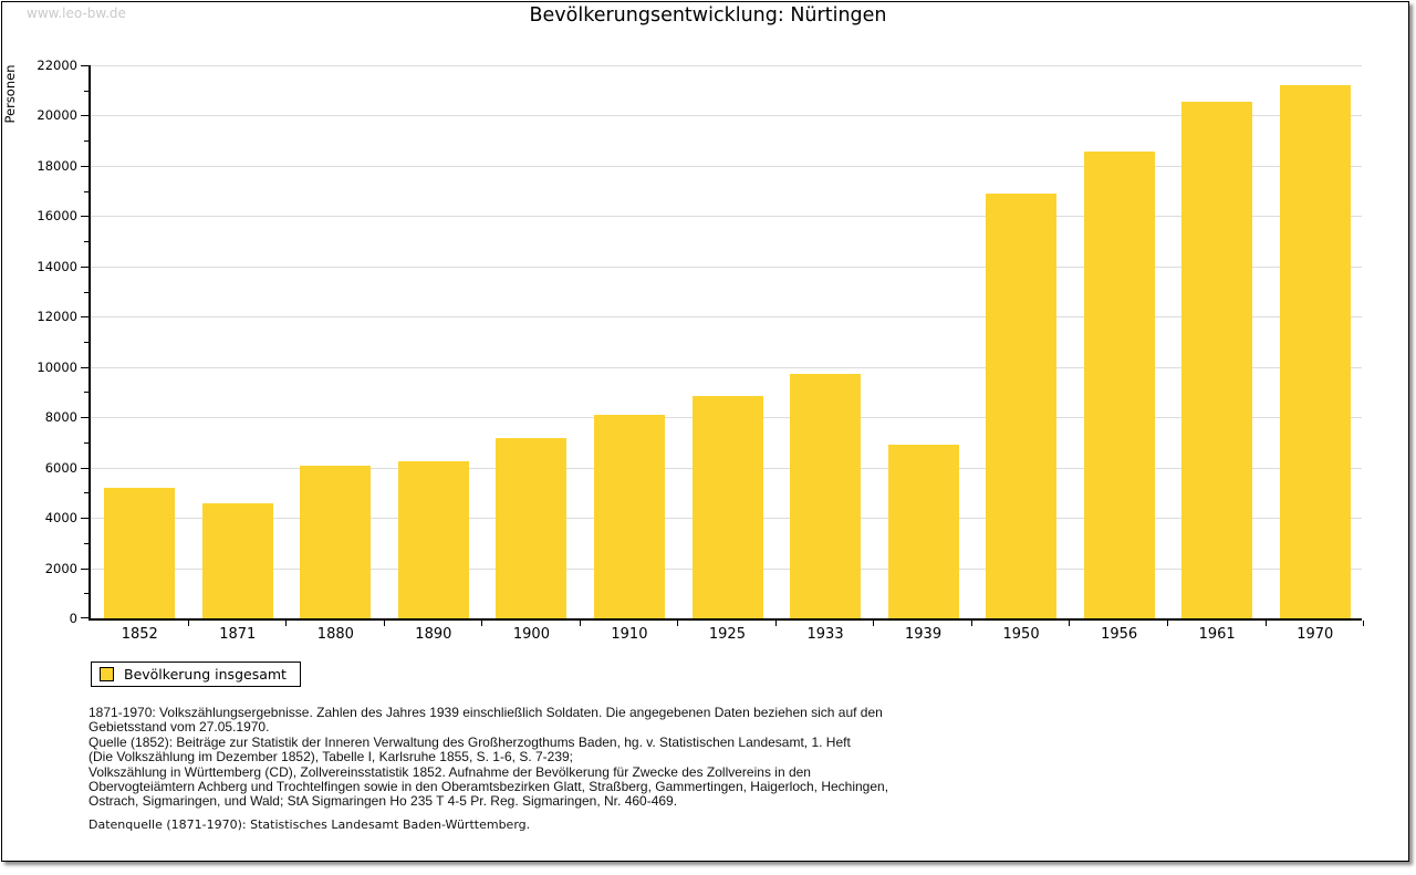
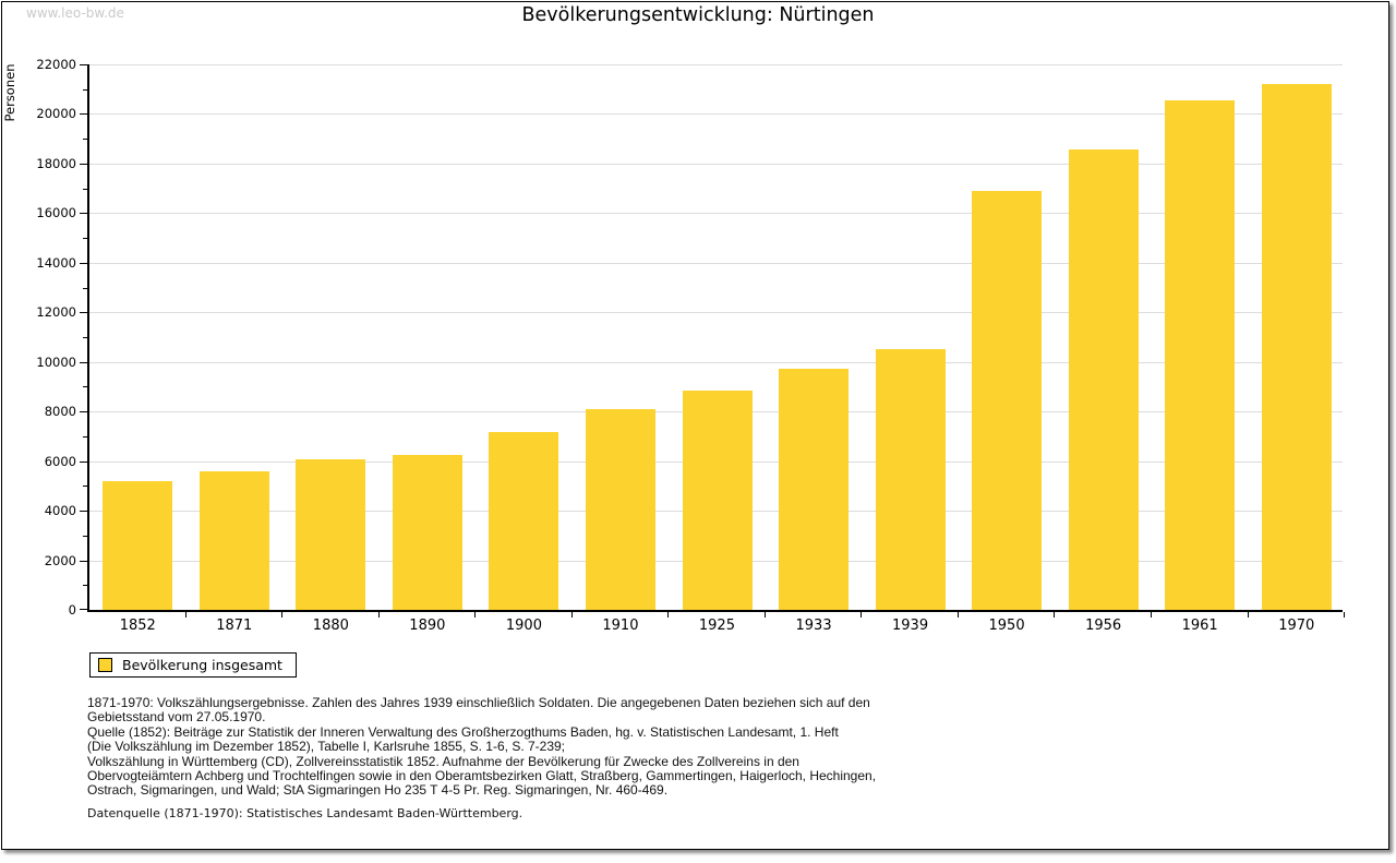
1871: 4600 -> 5600
1939: 6900 -> 10500
